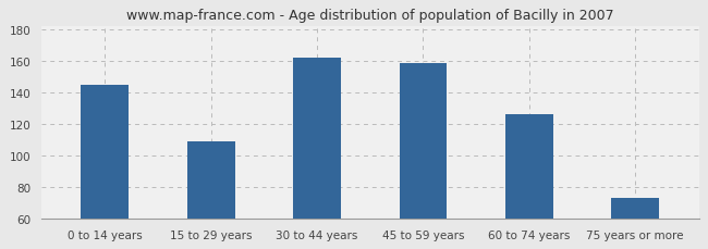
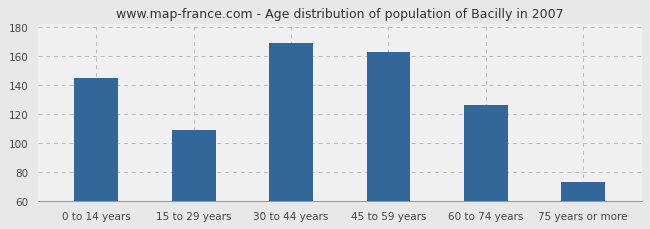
30 to 44 years: 162 -> 169
45 to 59 years: 159 -> 163
